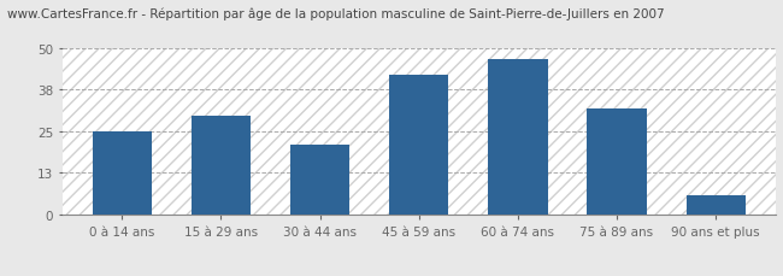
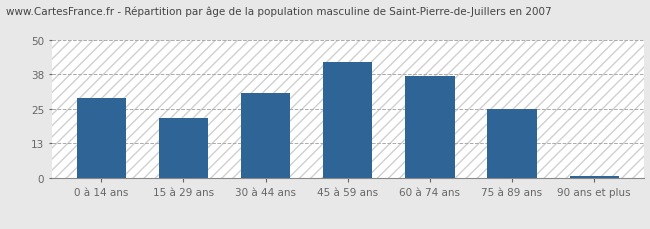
0 à 14 ans: 25 -> 29
15 à 29 ans: 30 -> 22
30 à 44 ans: 21 -> 31
60 à 74 ans: 47 -> 37
75 à 89 ans: 32 -> 25
90 ans et plus: 6 -> 1
